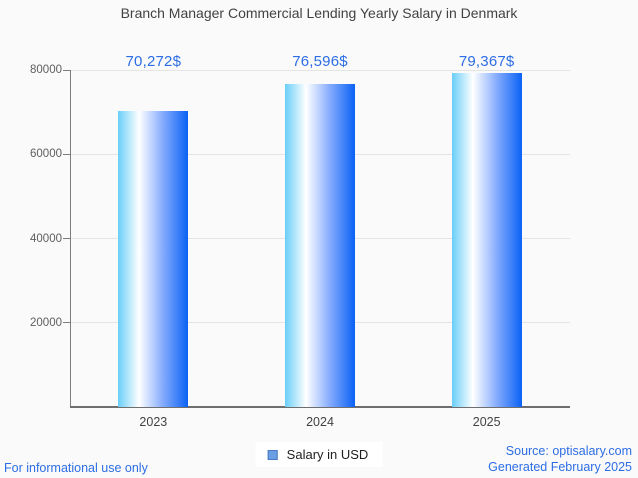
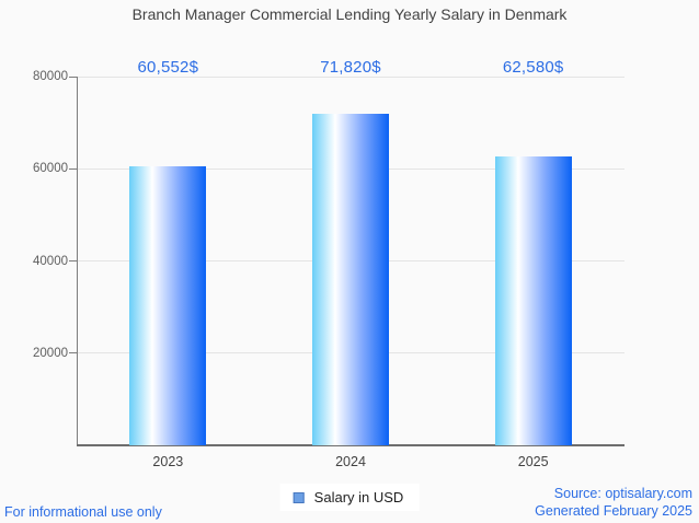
2023: 70,272 -> 60,552
2024: 76,596 -> 71,820
2025: 79,367 -> 62,580
